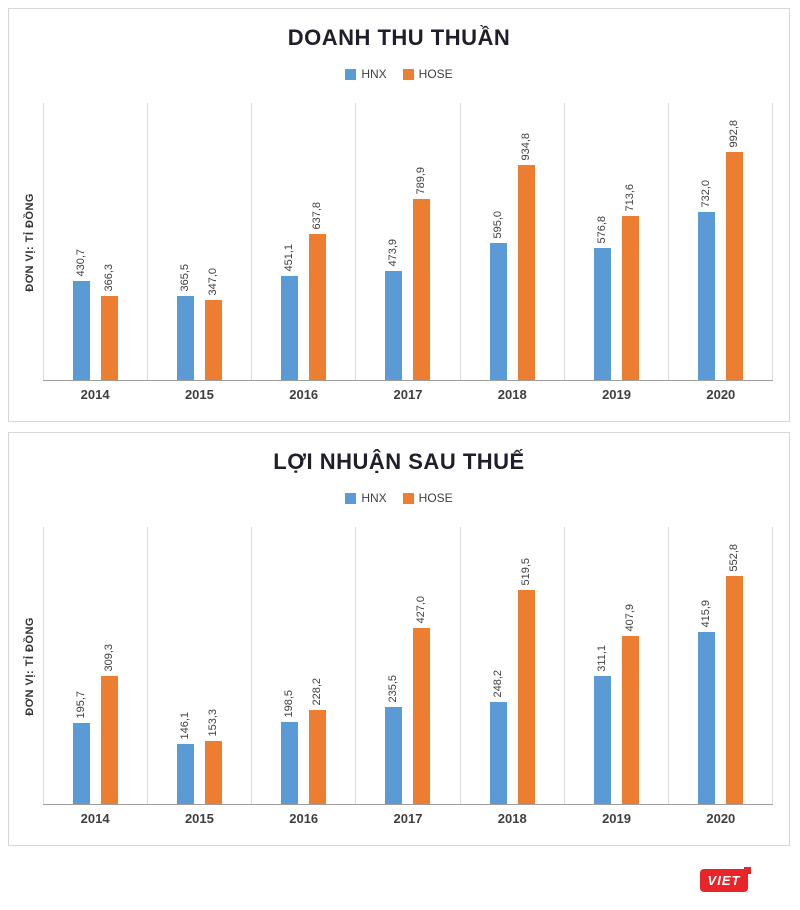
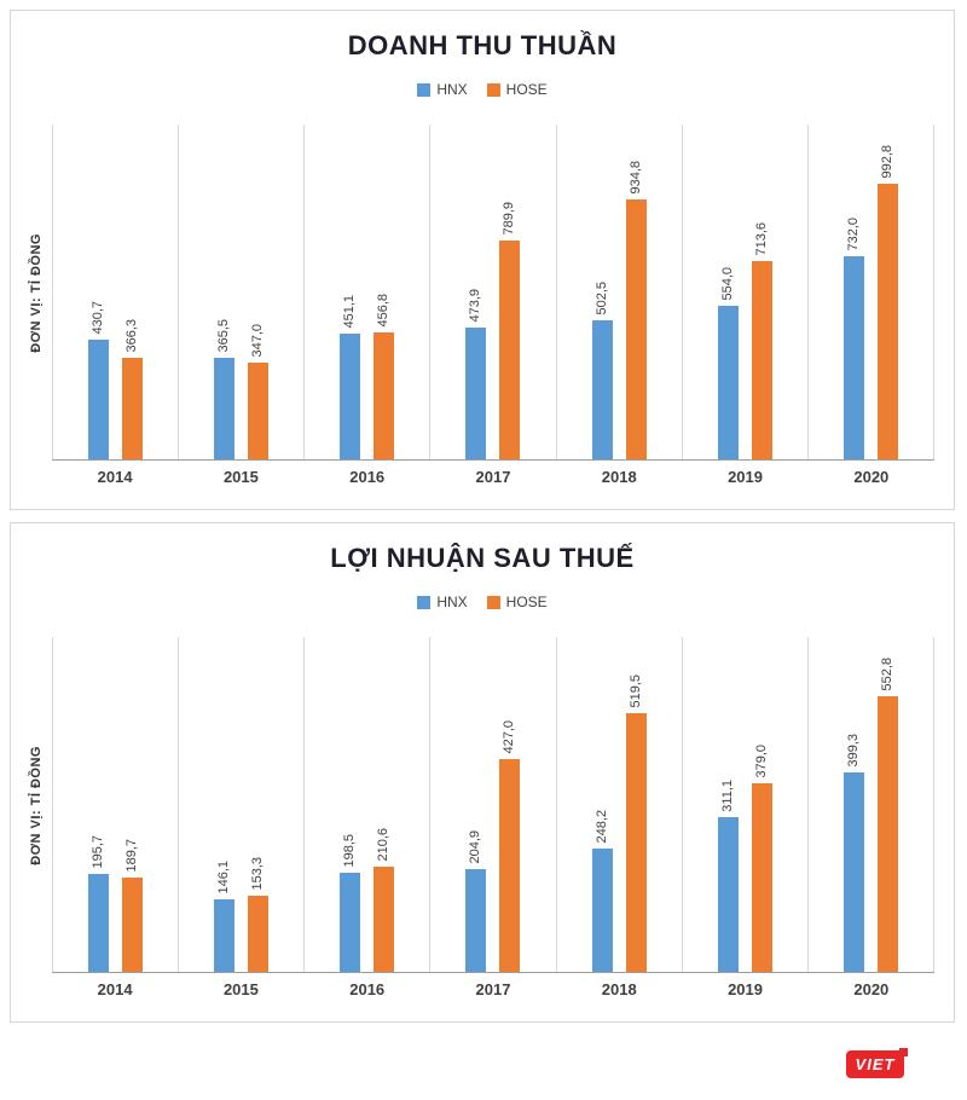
DOANH THU THUẦN/HOSE/2016: 637,8 -> 456,8
DOANH THU THUẦN/HNX/2018: 595,0 -> 502,5
DOANH THU THUẦN/HNX/2019: 576,8 -> 554,0
LỢI NHUẬN SAU THUẾ/HOSE/2014: 309,3 -> 189,7
LỢI NHUẬN SAU THUẾ/HOSE/2016: 228,2 -> 210,6
LỢI NHUẬN SAU THUẾ/HNX/2017: 235,5 -> 204,9
LỢI NHUẬN SAU THUẾ/HOSE/2019: 407,9 -> 379,0
LỢI NHUẬN SAU THUẾ/HNX/2020: 415,9 -> 399,3
